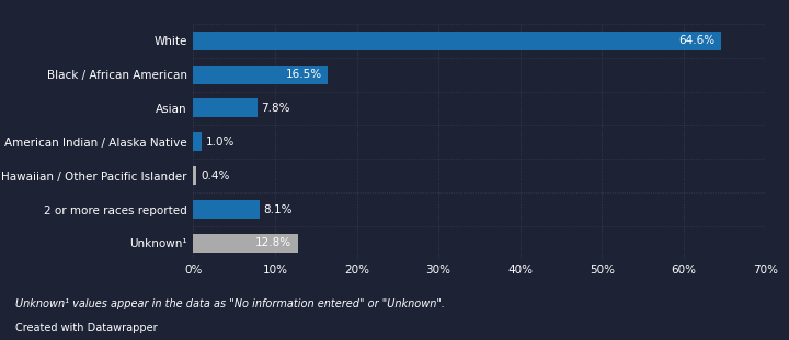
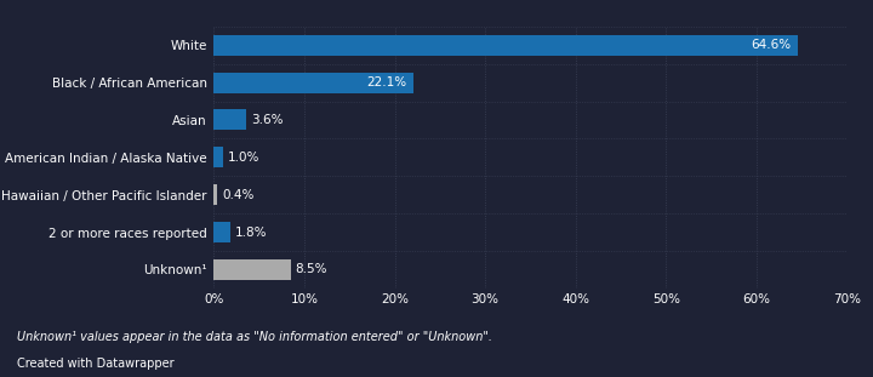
Black / African American: 16.5% -> 22.1%
Asian: 7.8% -> 3.6%
2 or more races reported: 8.1% -> 1.8%
Unknown¹: 12.8% -> 8.5%
